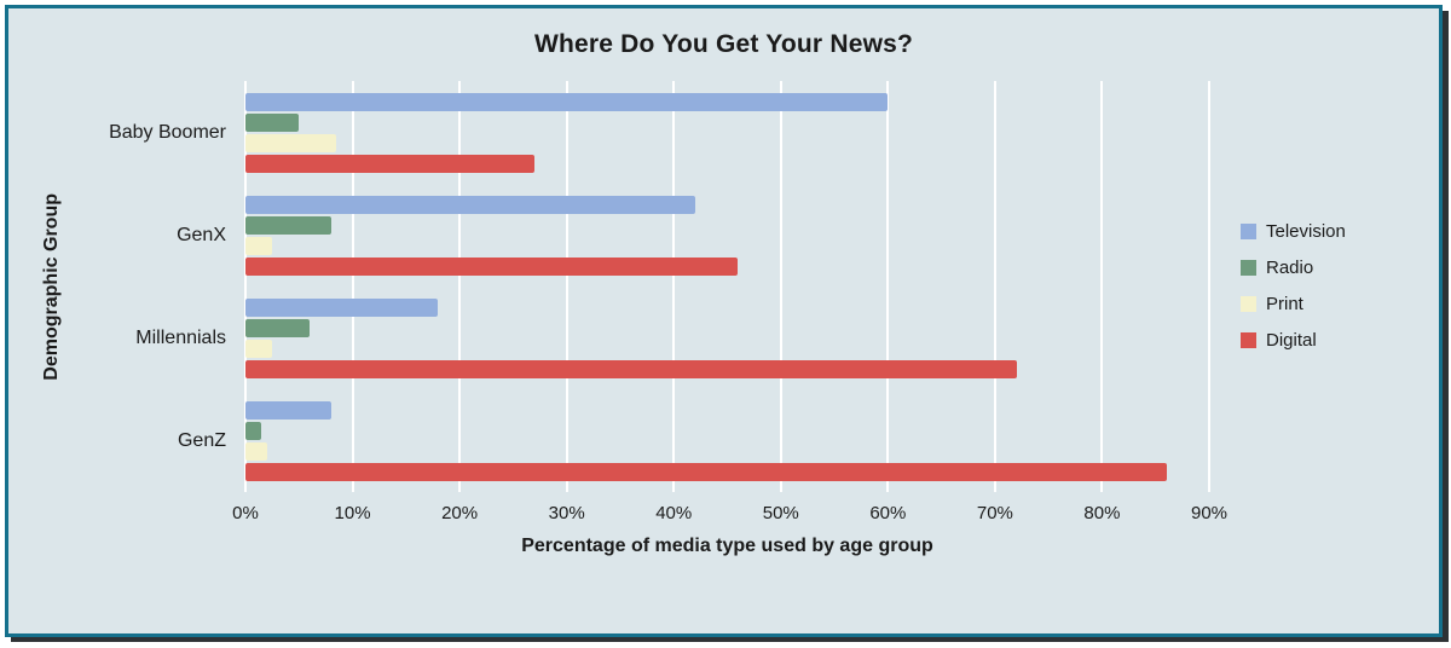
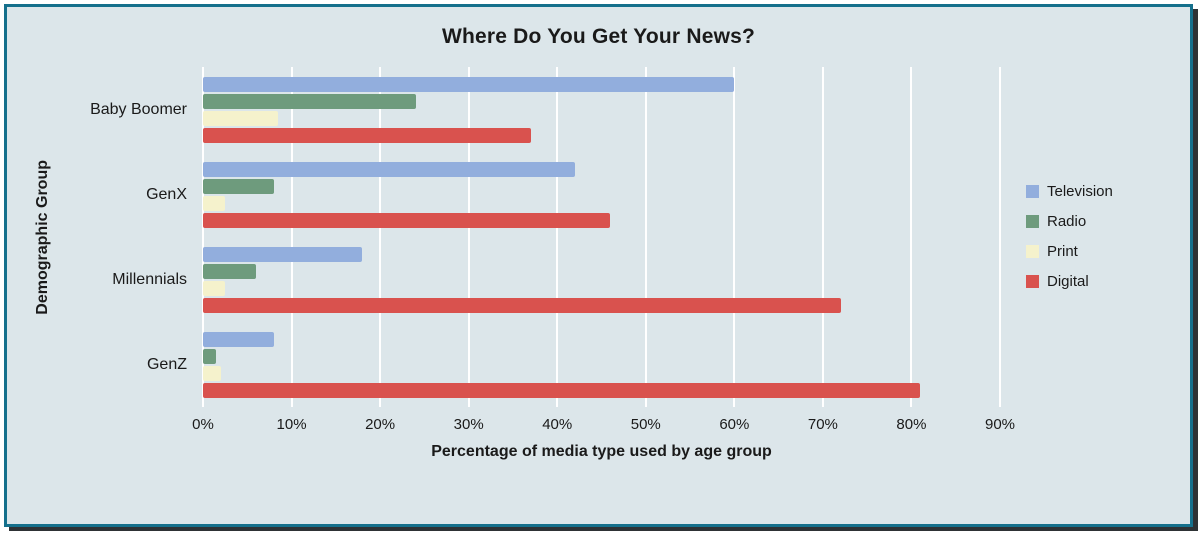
Radio/Baby Boomer: 5% -> 24%
Digital/Baby Boomer: 27% -> 37%
Digital/GenZ: 86% -> 81%
